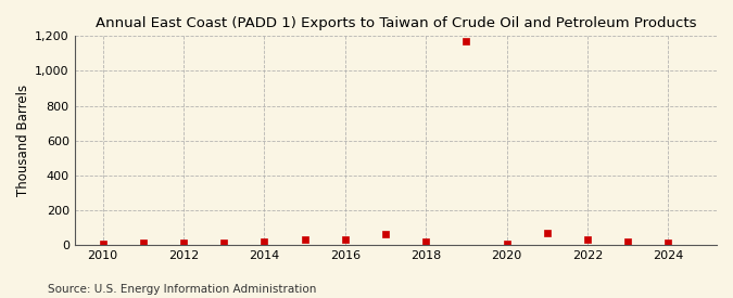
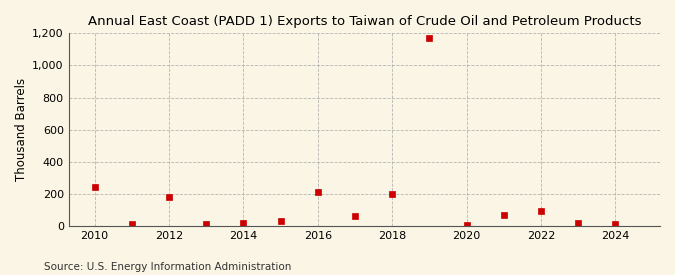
2010: 10 -> 240
2012: 10 -> 180
2016: 30 -> 210
2018: 20 -> 200
2022: 30 -> 90
